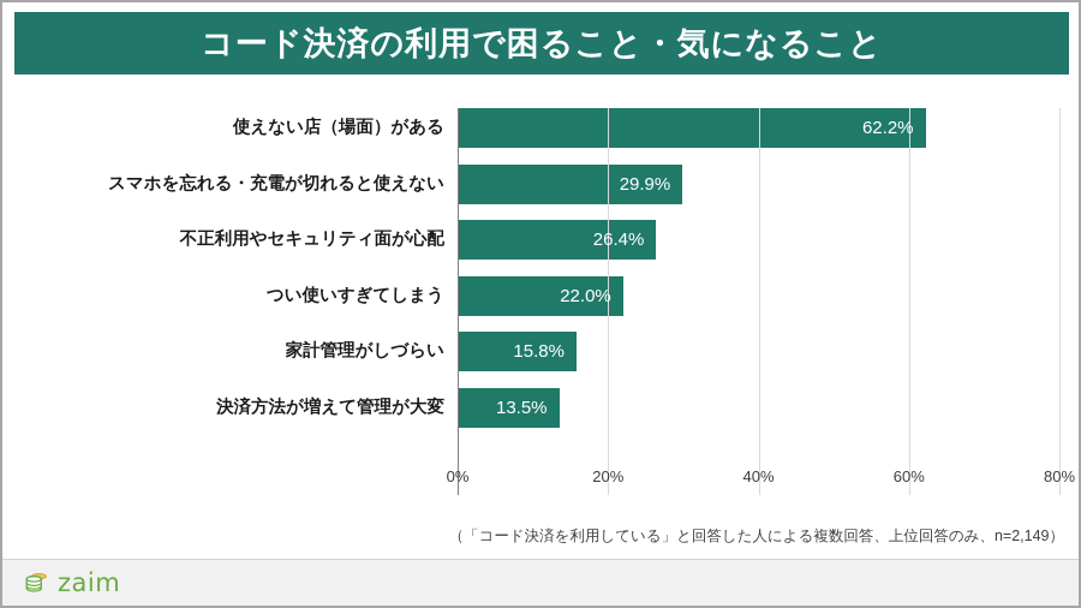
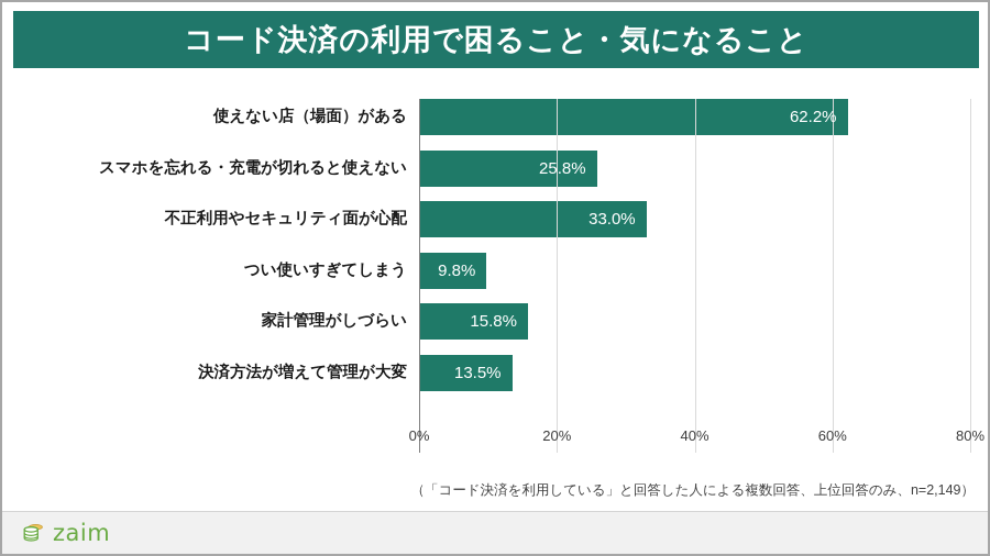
スマホを忘れる・充電が切れると使えない: 29.9% -> 25.8%
不正利用やセキュリティ面が心配: 26.4% -> 33.0%
つい使いすぎてしまう: 22.0% -> 9.8%
